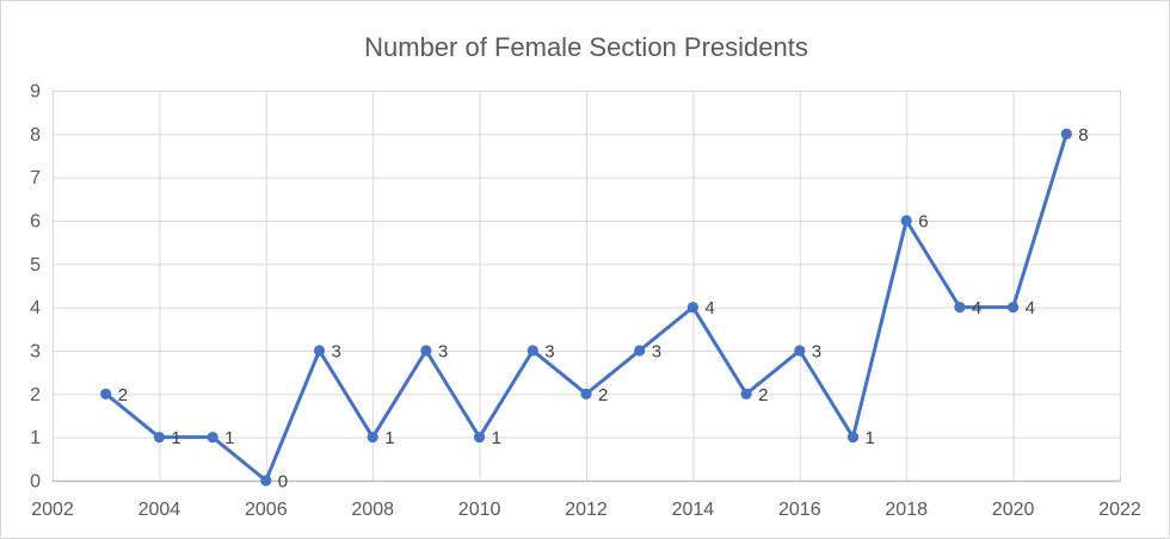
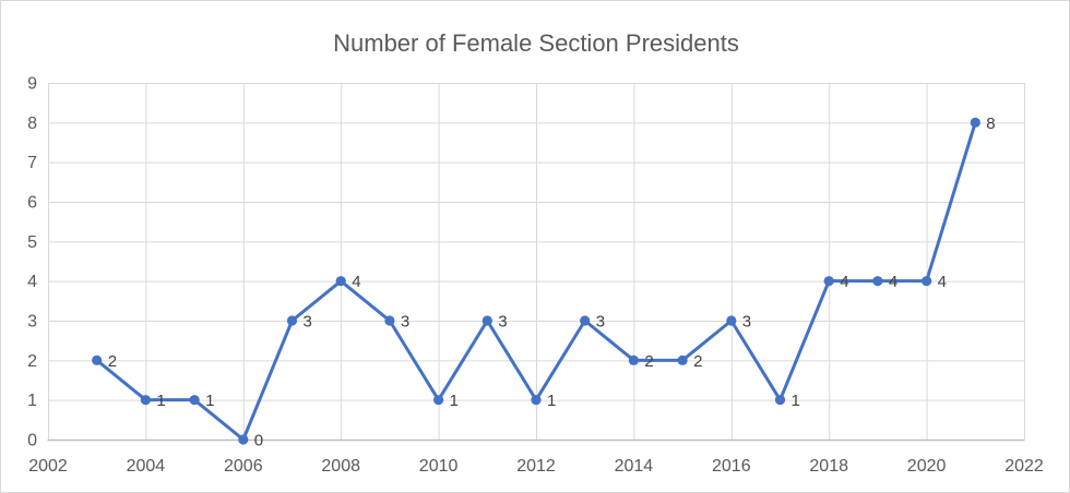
2008: 1 -> 4
2012: 2 -> 1
2014: 4 -> 2
2018: 6 -> 4
